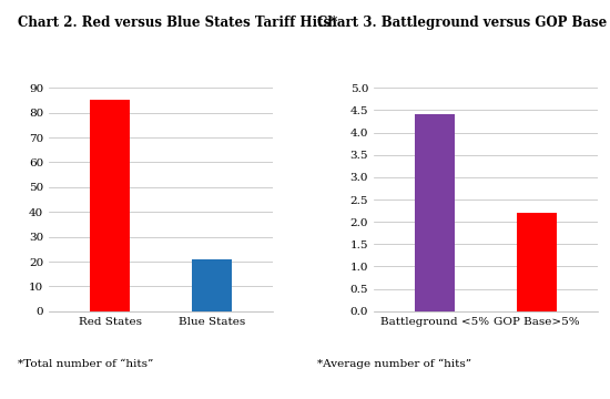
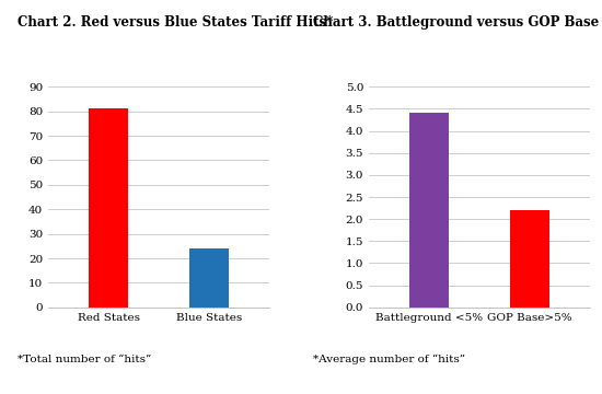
Red States: 85 -> 81
Blue States: 21 -> 24
